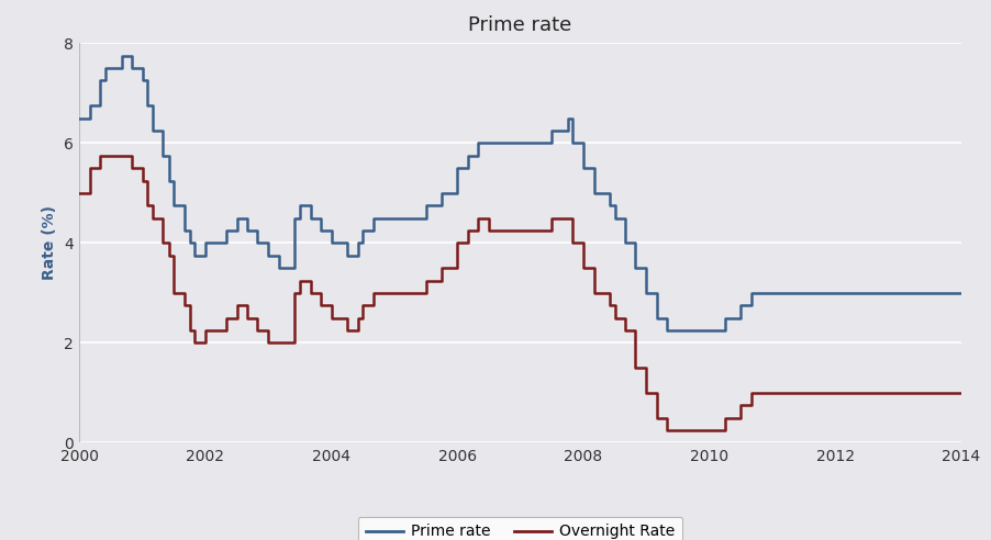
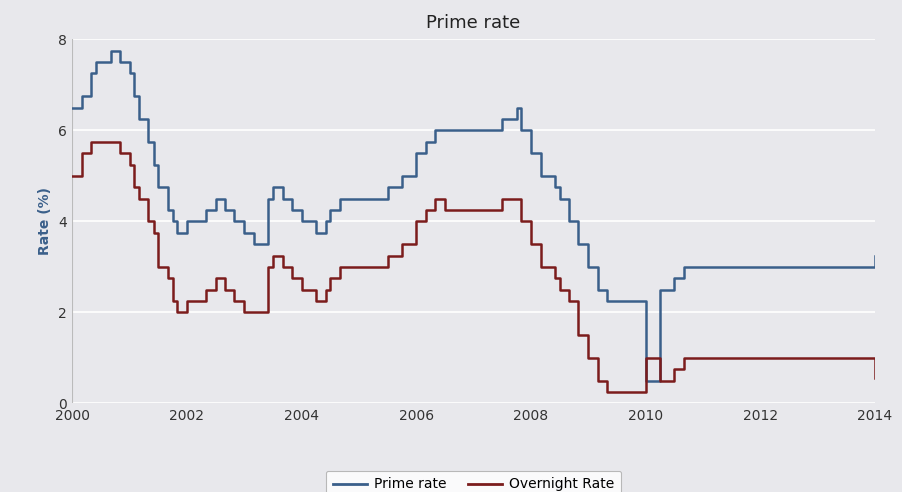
Prime rate/2010: 2.25 -> 0.50
Overnight Rate/2010: 0.25 -> 1.00
Prime rate/2014: 3.00 -> 3.25
Overnight Rate/2014: 1.00 -> 0.55
